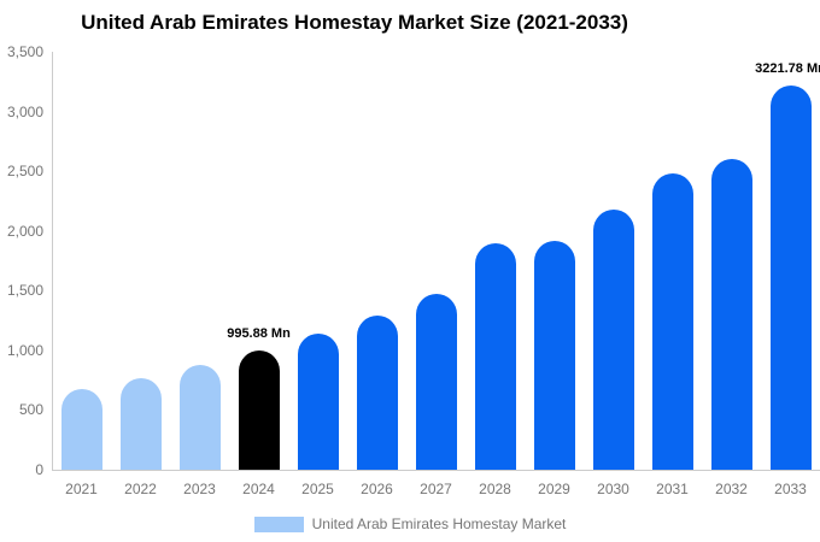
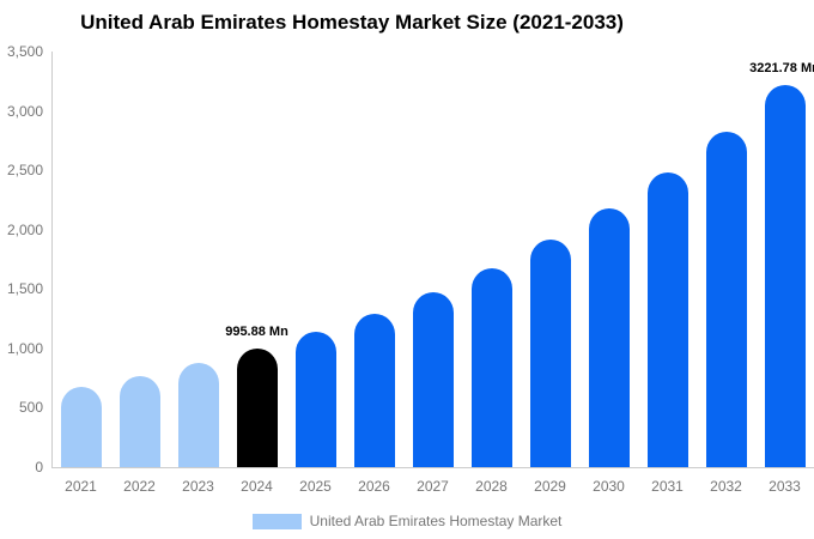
2028: 1900 -> 1700
2032: 2600 -> 2800
